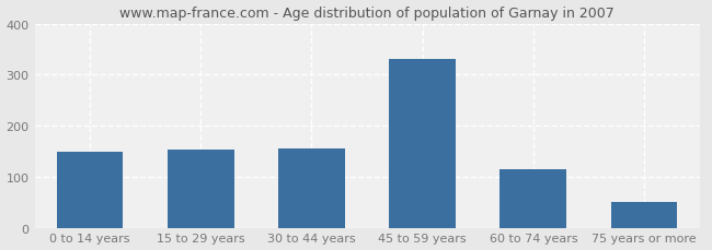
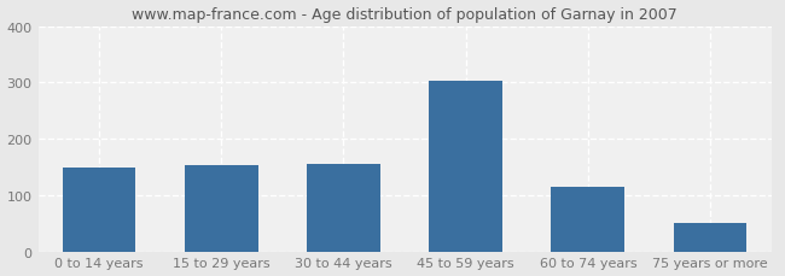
45 to 59 years: 330 -> 303
